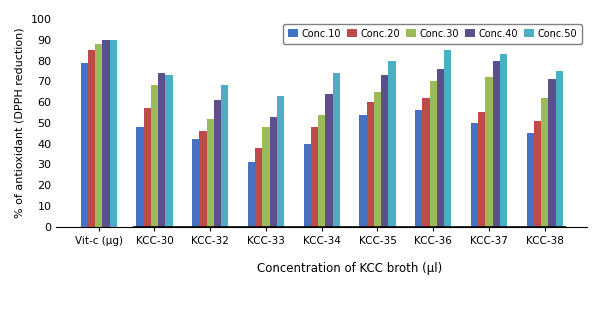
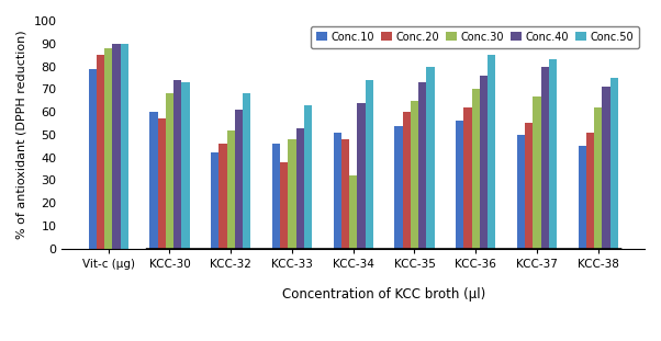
Conc.10/KCC-30: 48 -> 60
Conc.10/KCC-33: 31 -> 46
Conc.10/KCC-34: 40 -> 51
Conc.30/KCC-34: 54 -> 32
Conc.30/KCC-37: 72 -> 67
